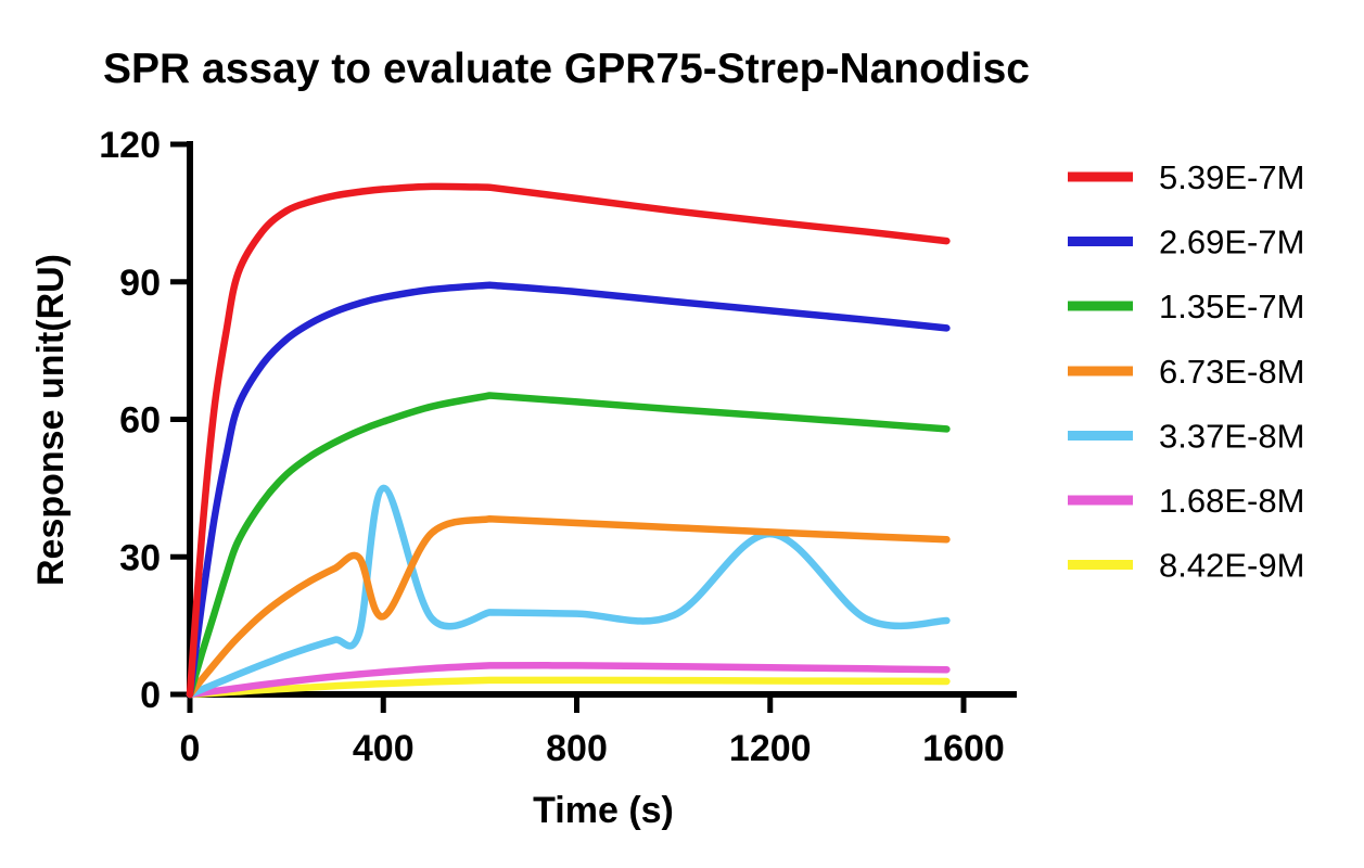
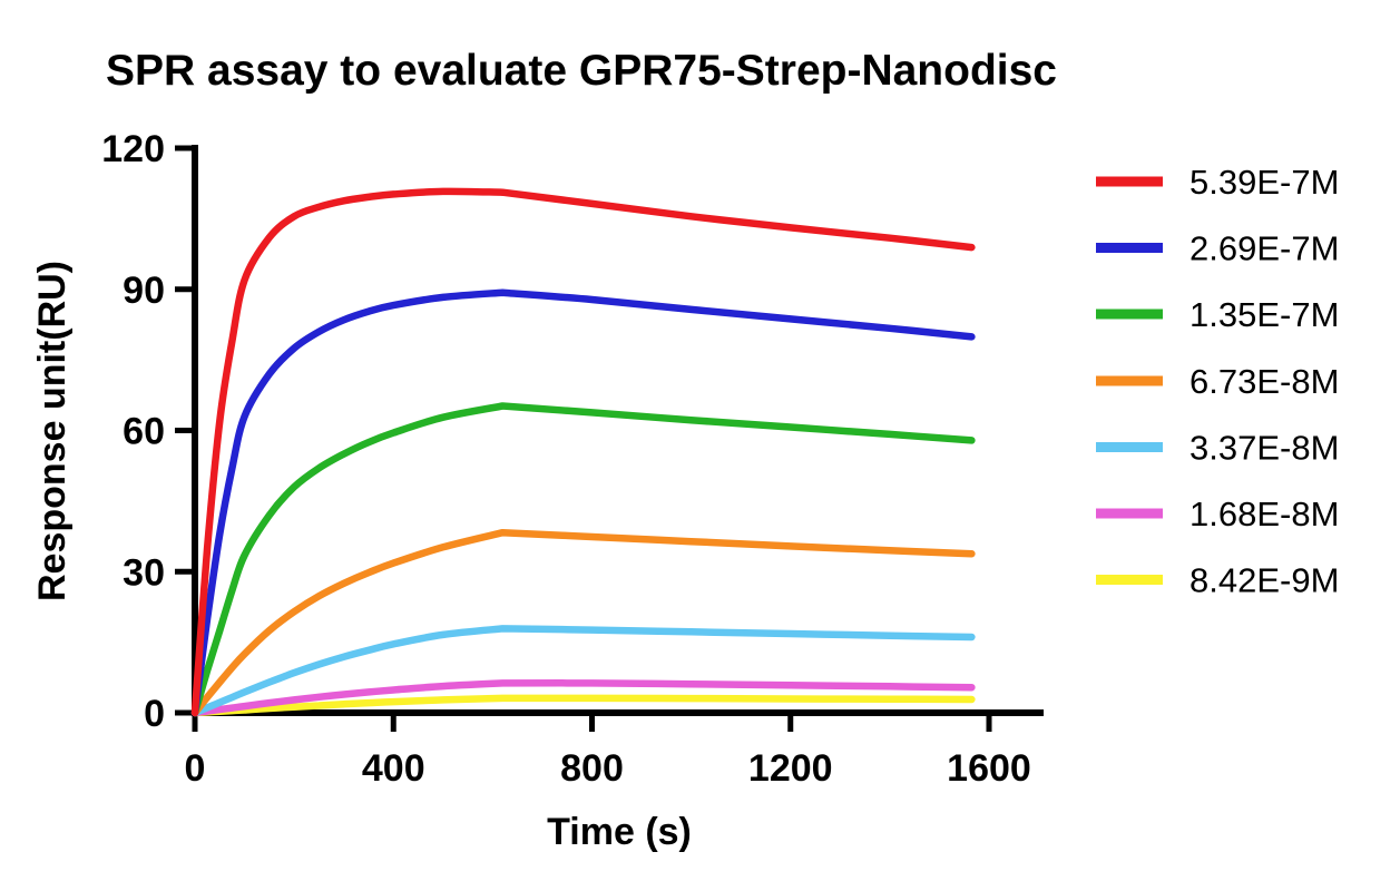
6.73E-8M/400: 17 -> 32
3.37E-8M/400: 45 -> 15
3.37E-8M/1200: 35 -> 17
